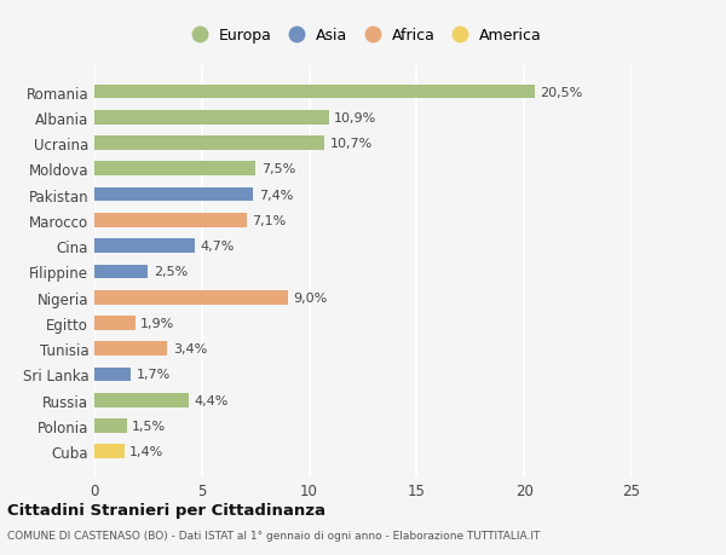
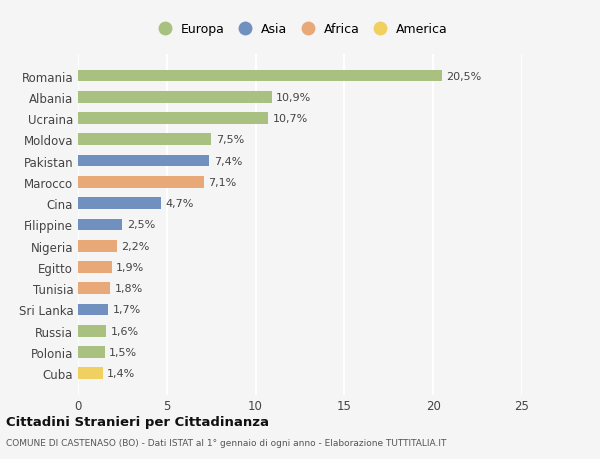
Nigeria: 9,0% -> 2,2%
Tunisia: 3,4% -> 1,8%
Russia: 4,4% -> 1,6%
